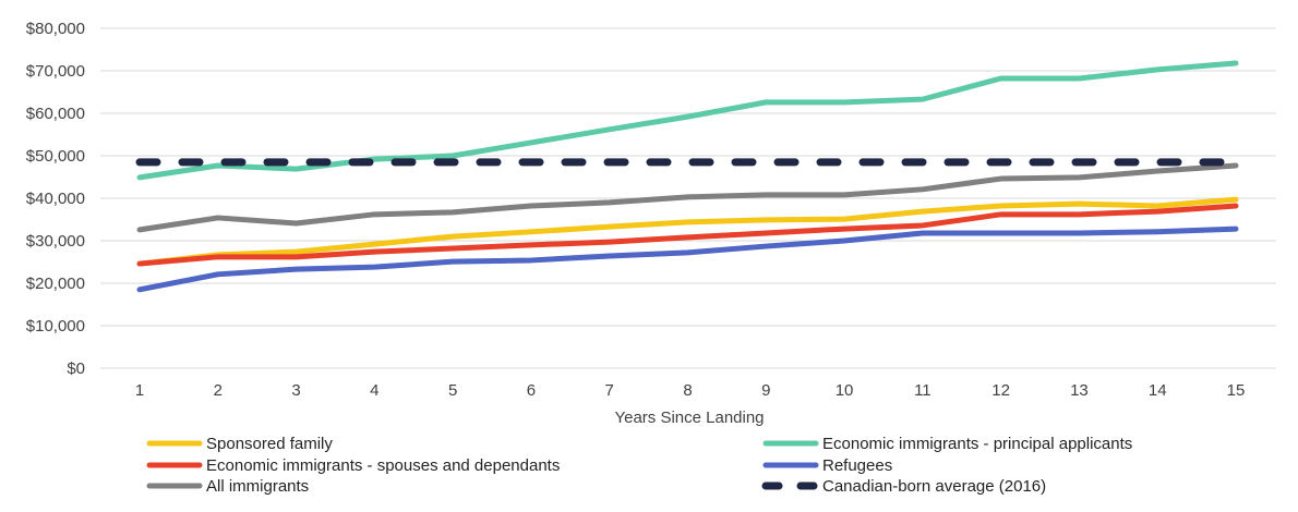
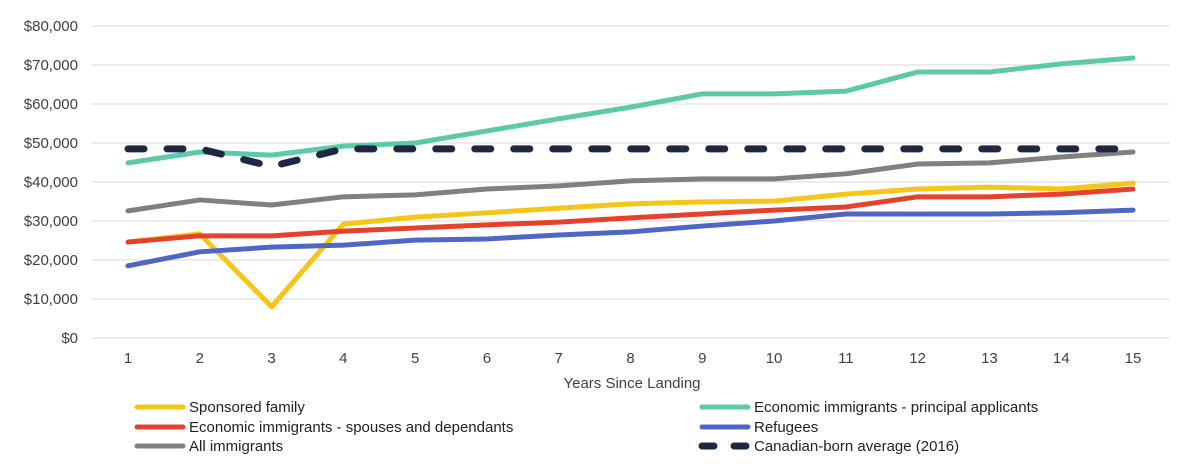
Sponsored family/3: $27000 -> $8000
Canadian-born average (2016)/3: $48000 -> $44000
